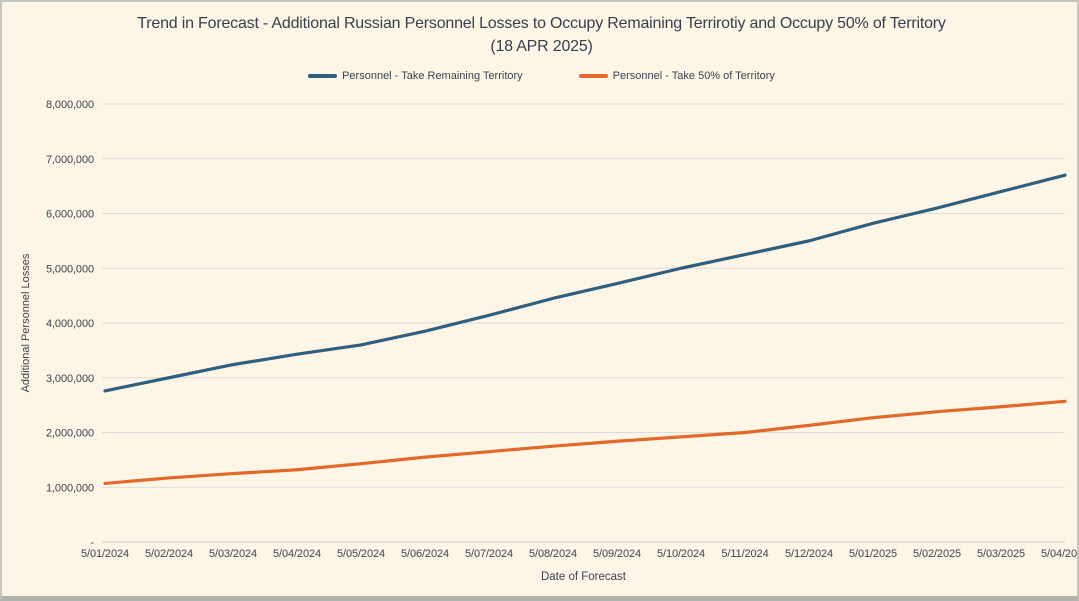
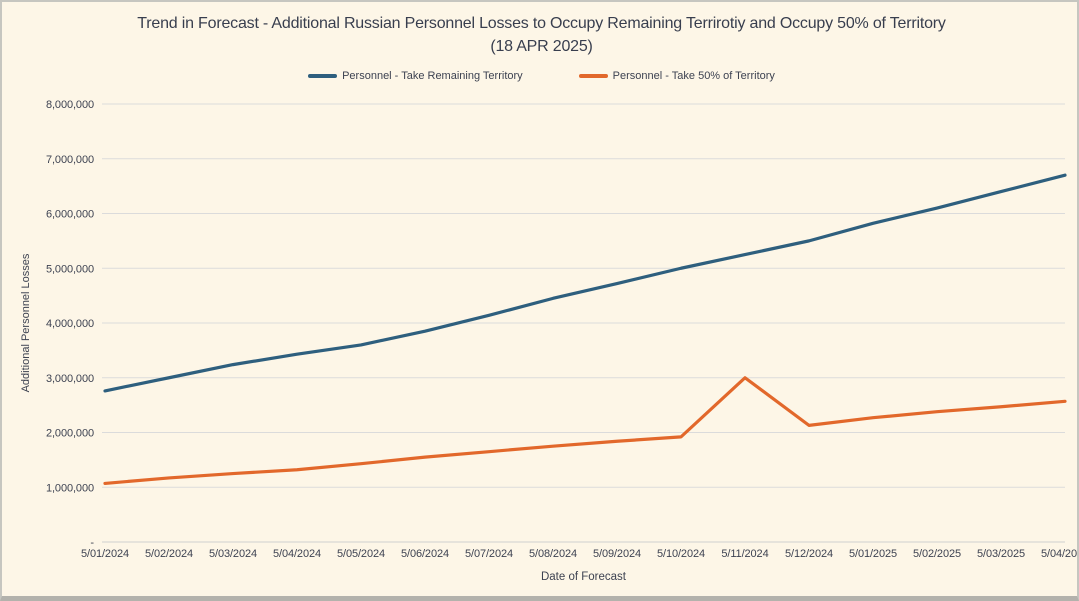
Personnel - Take 50% of Territory/5/11/2024: 2000000 -> 3000000
